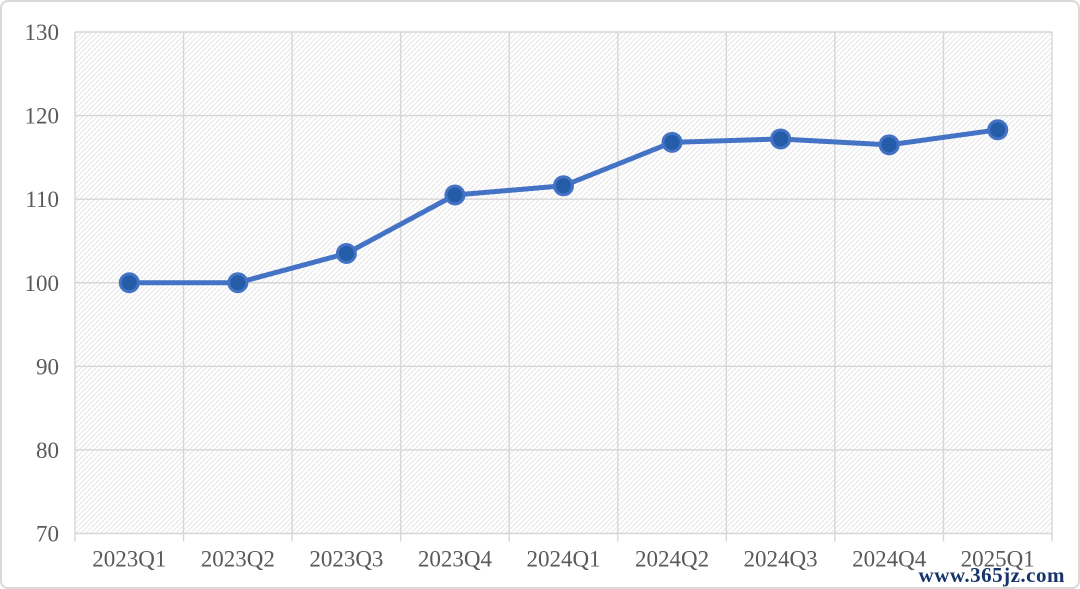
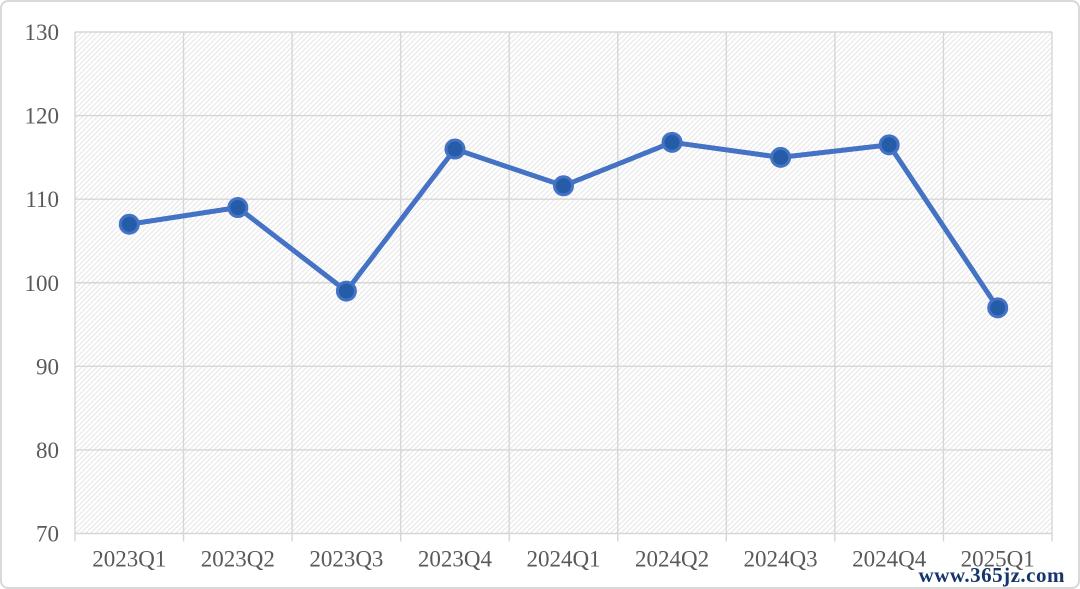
2023Q1: 100 -> 107
2023Q2: 100 -> 109
2023Q3: 104 -> 99
2023Q4: 110 -> 116
2024Q3: 117 -> 115
2025Q1: 118 -> 97
